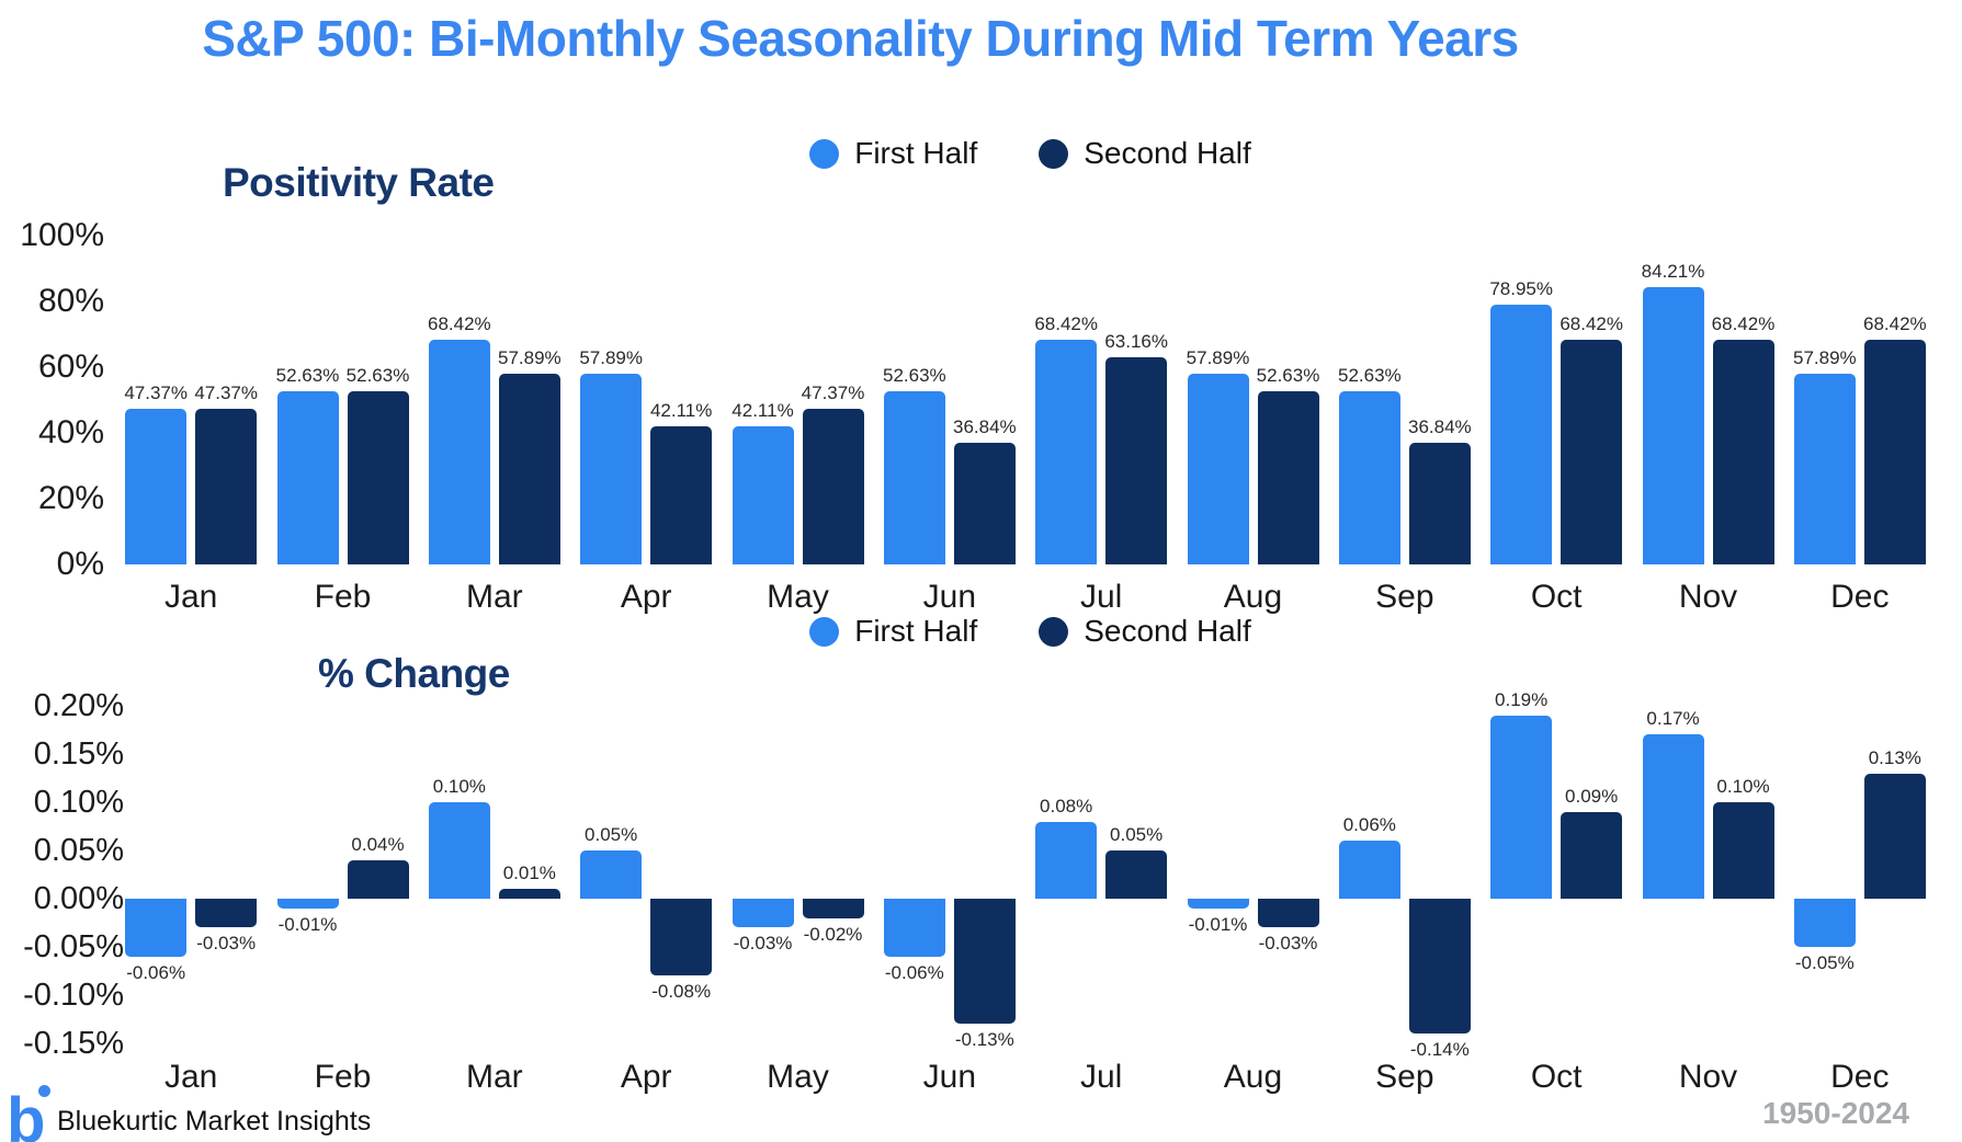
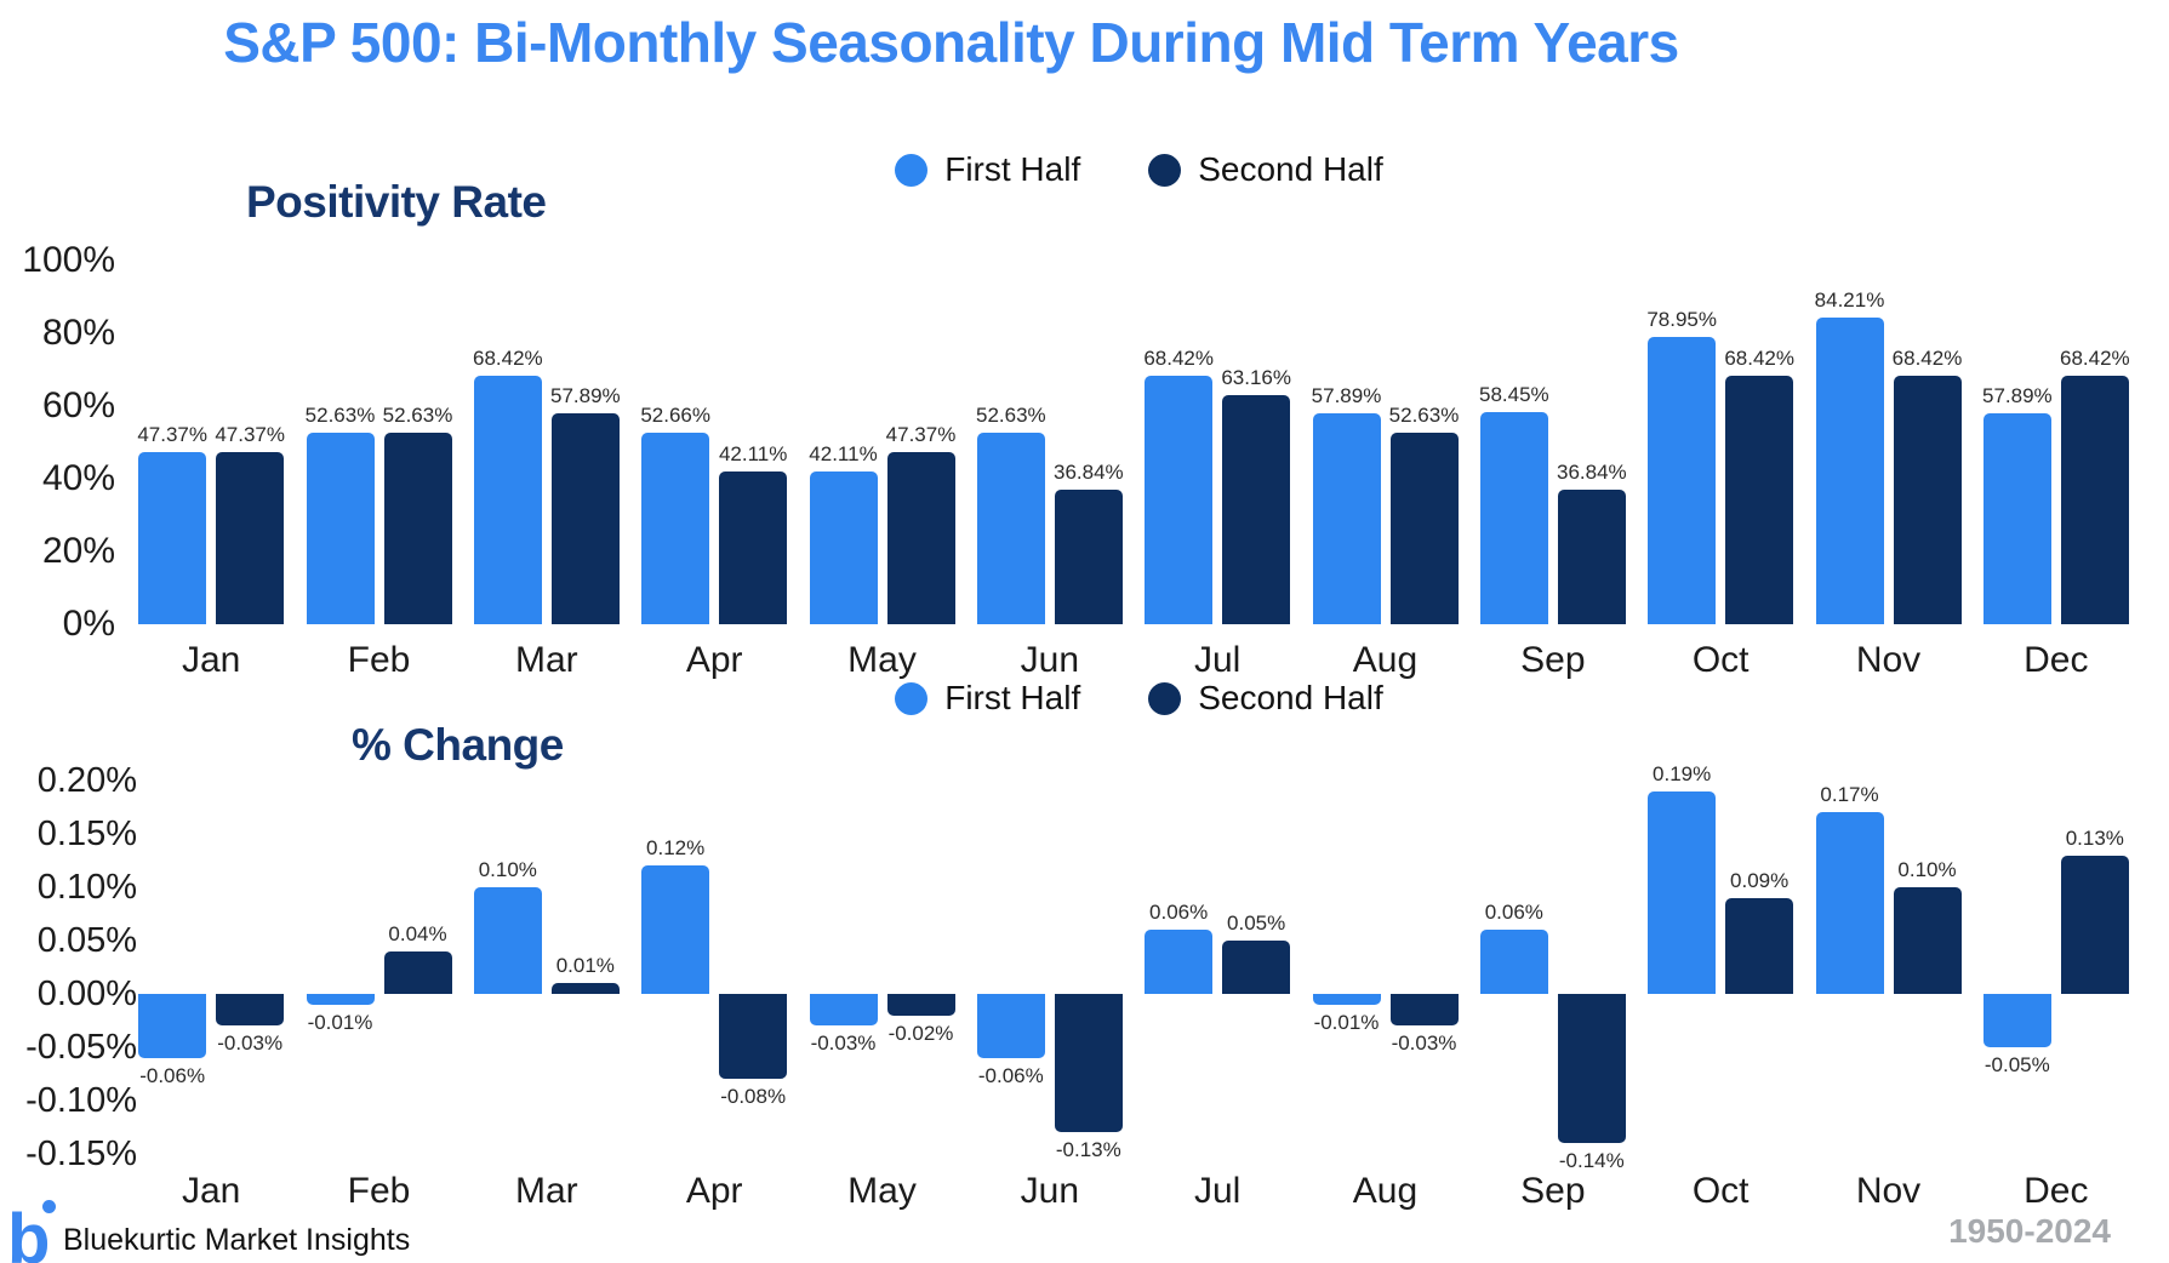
Positivity Rate/First Half/Apr: 57.89% -> 52.66%
Positivity Rate/First Half/Sep: 52.63% -> 58.45%
% Change/First Half/Apr: 0.05% -> 0.12%
% Change/First Half/Jul: 0.08% -> 0.06%
